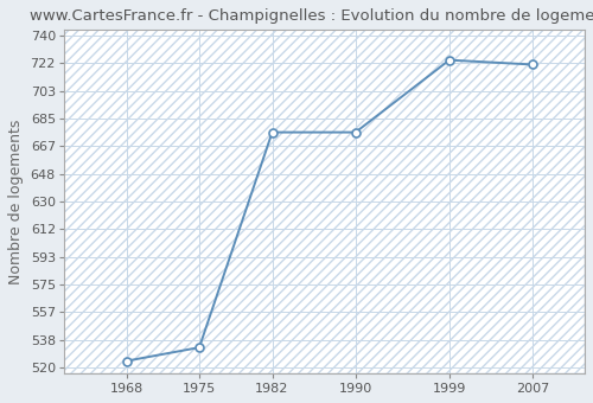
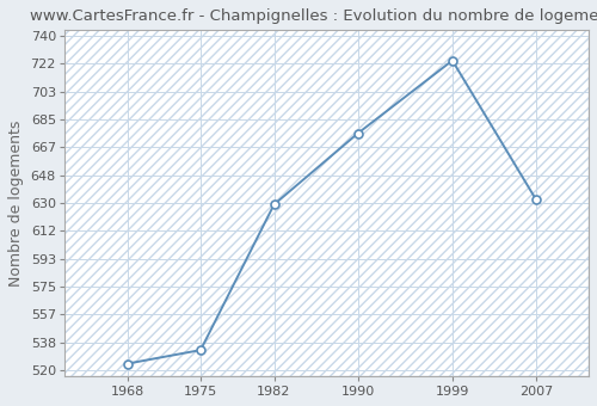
1982: 676 -> 629
2007: 721 -> 632
